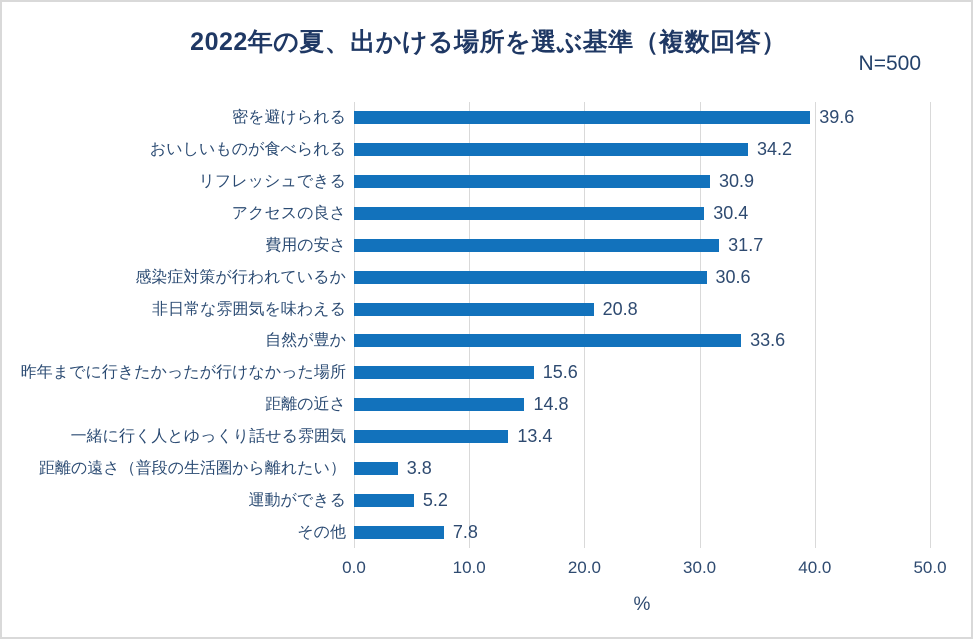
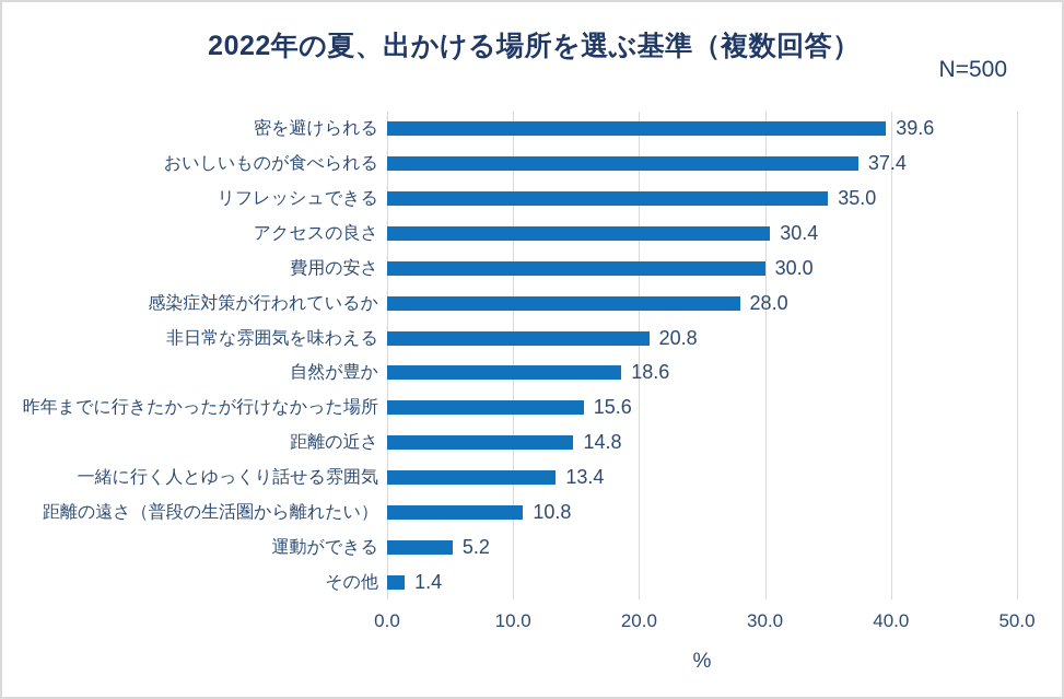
おいしいものが食べられる: 34.2 -> 37.4
リフレッシュできる: 30.9 -> 35.0
費用の安さ: 31.7 -> 30.0
感染症対策が行われているか: 30.6 -> 28.0
自然が豊か: 33.6 -> 18.6
距離の遠さ（普段の生活圏から離れたい）: 3.8 -> 10.8
その他: 7.8 -> 1.4
